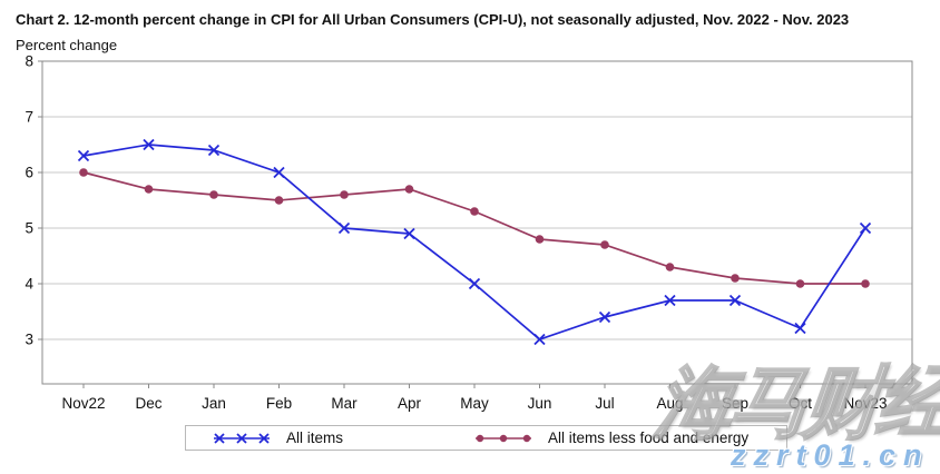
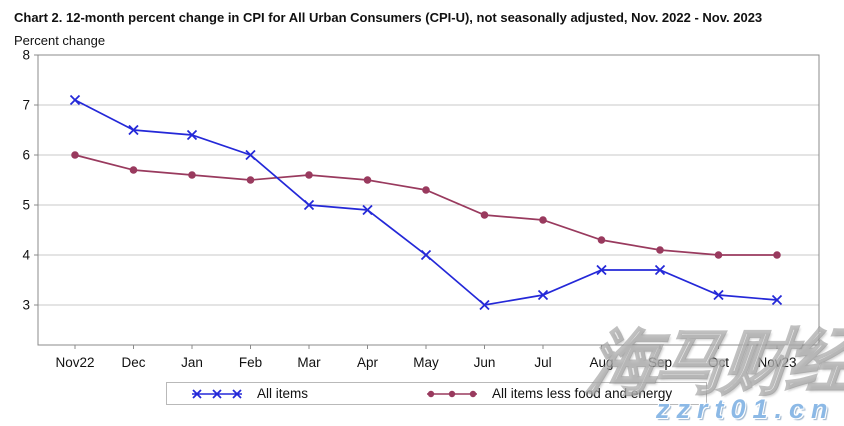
All items/Nov22: 6.3 -> 7.1
All items less food and energy/Apr: 5.7 -> 5.5
All items/Jul: 3.4 -> 3.2
All items/Nov23: 5.0 -> 3.1
